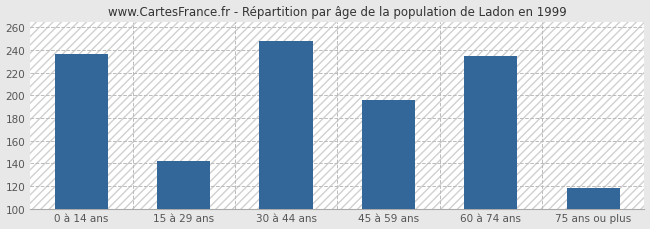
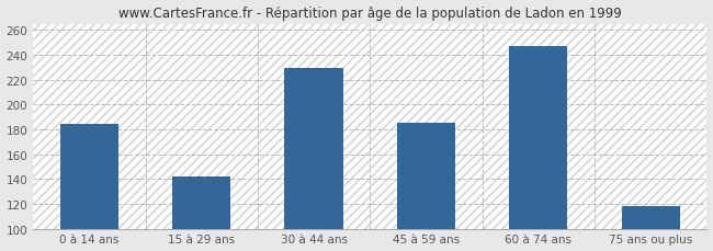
0 à 14 ans: 236 -> 184
30 à 44 ans: 248 -> 229
45 à 59 ans: 196 -> 185
60 à 74 ans: 235 -> 247
